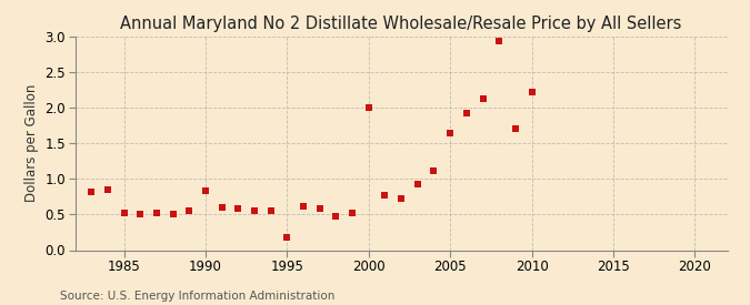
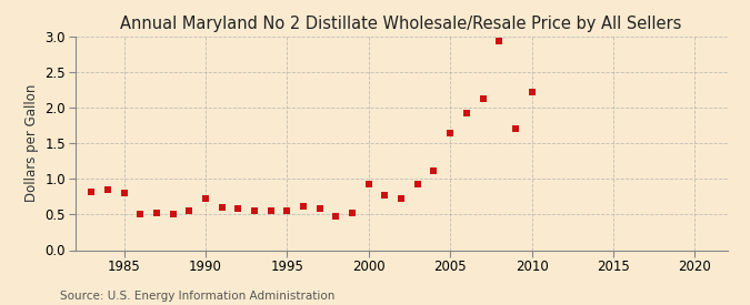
1985: 0.52 -> 0.80
1990: 0.84 -> 0.72
1995: 0.18 -> 0.55
2000: 2.00 -> 0.92
